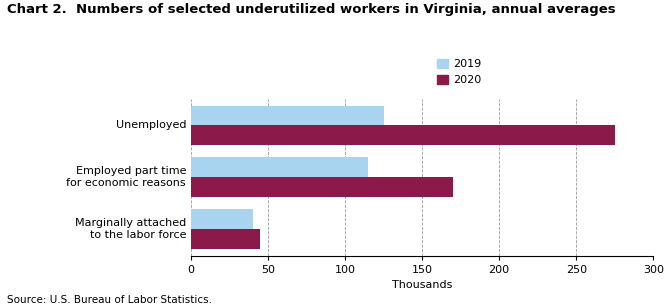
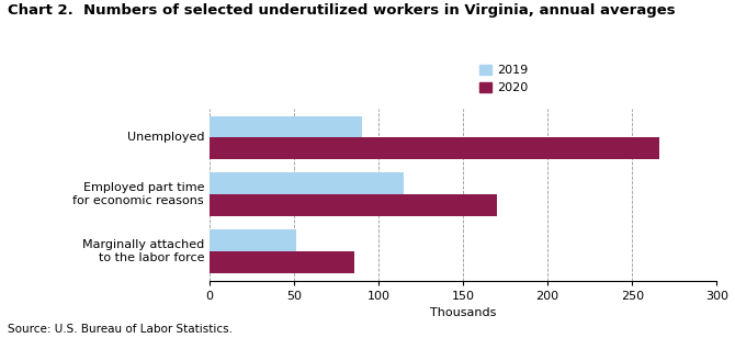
2019/Unemployed: 125 -> 90
2020/Unemployed: 275 -> 266
2019/Marginally attached to the labor force: 40 -> 51
2020/Marginally attached to the labor force: 45 -> 86
